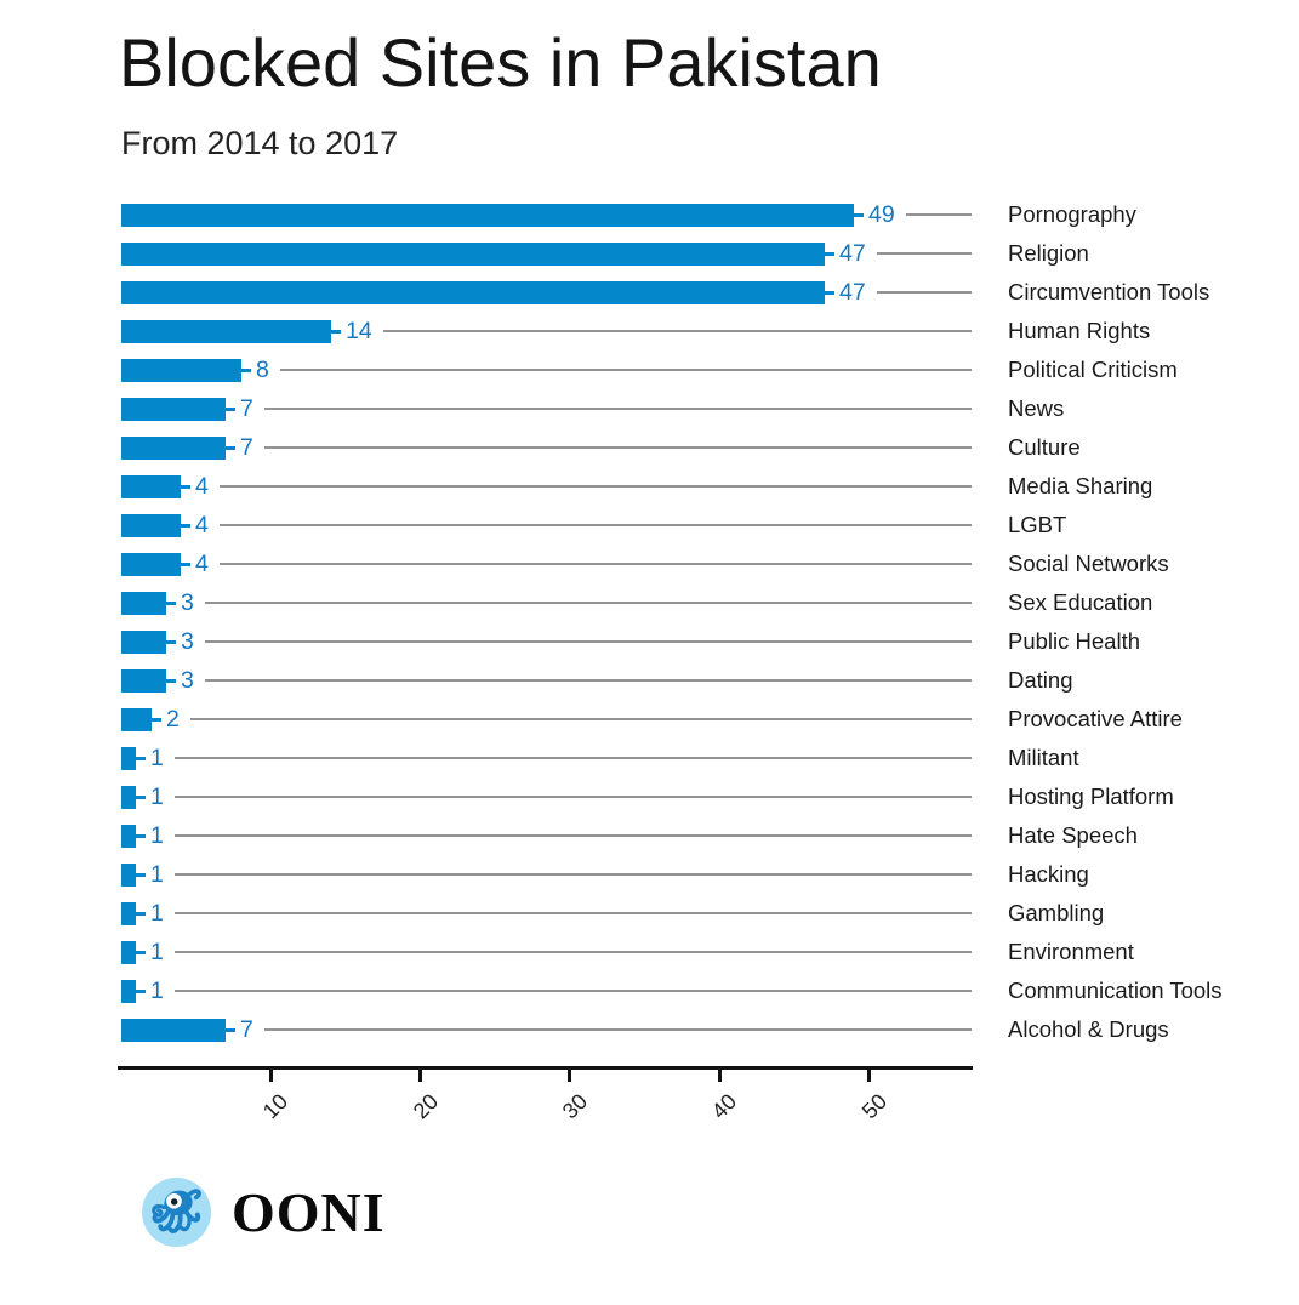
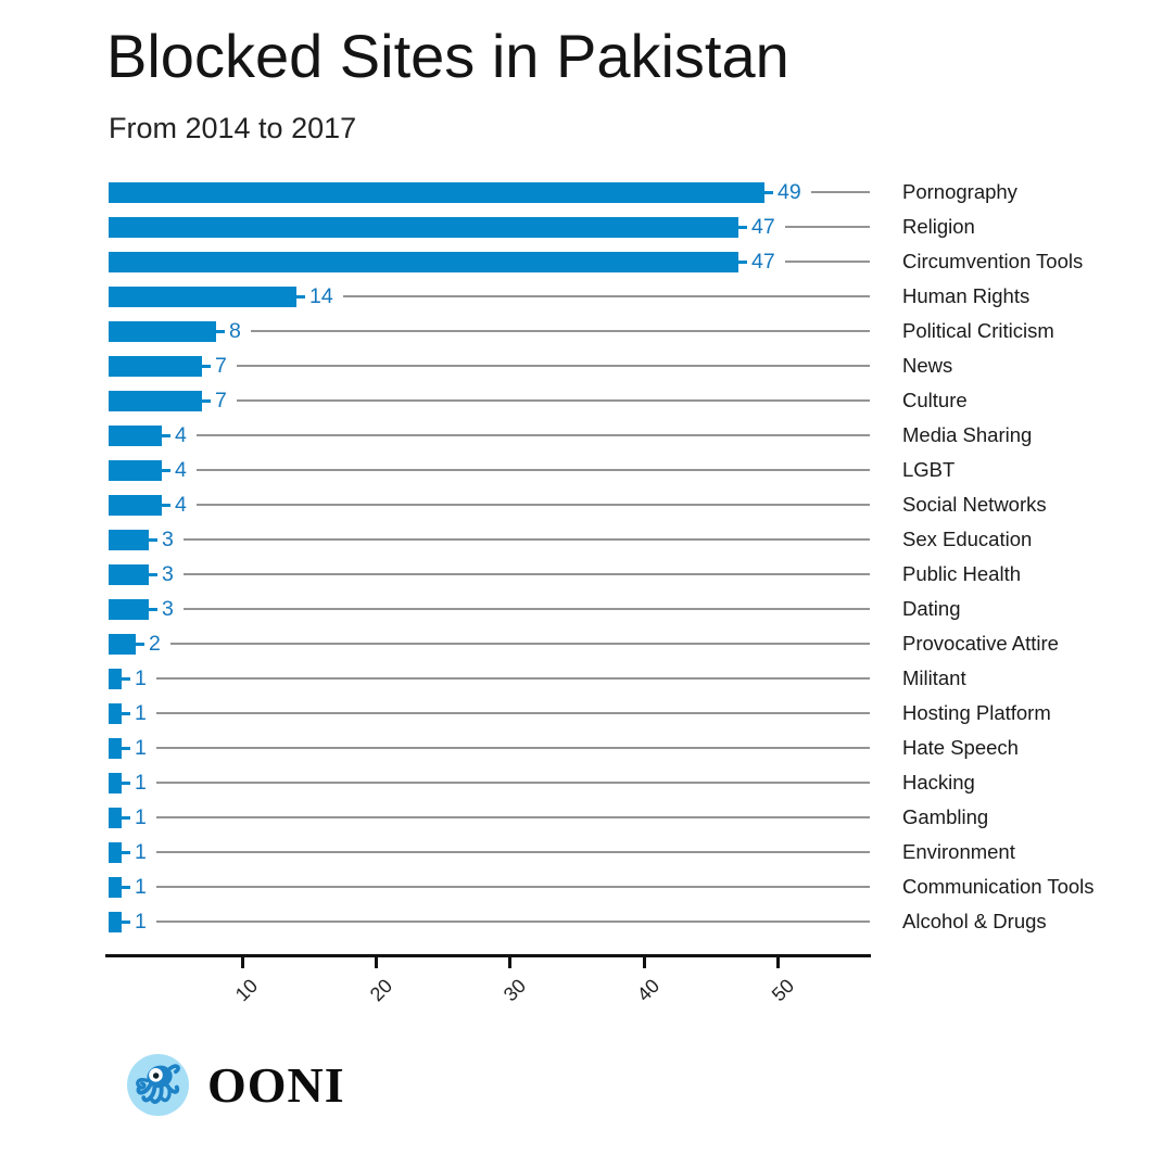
Alcohol & Drugs: 7 -> 1
